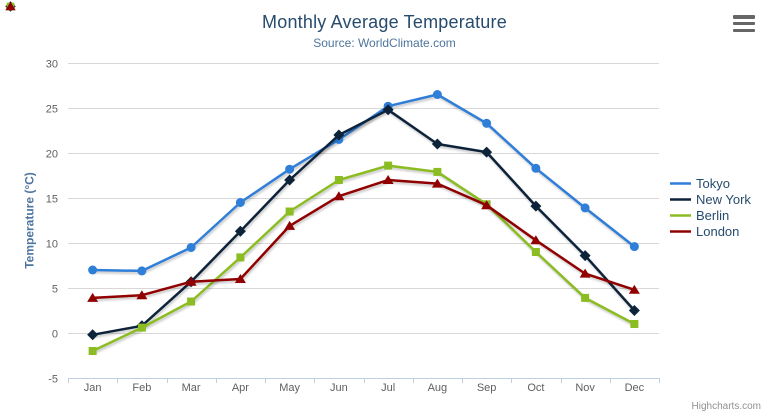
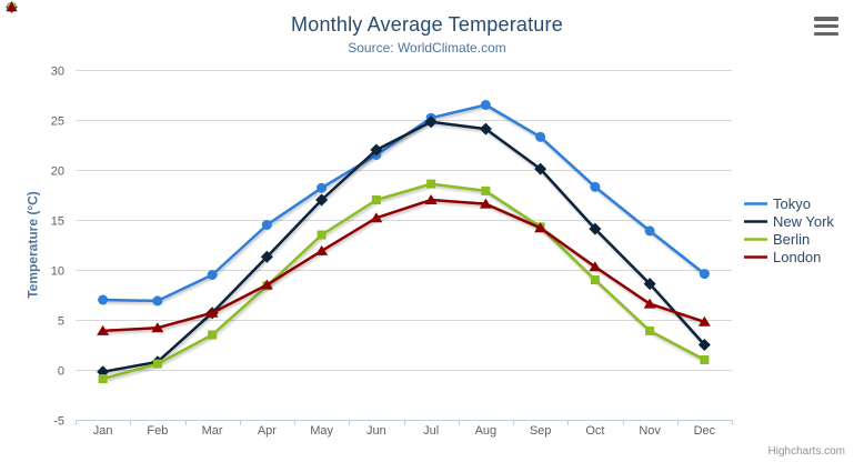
Berlin/Jan: -2 -> -1
London/Apr: 6 -> 8
New York/Aug: 21 -> 24
